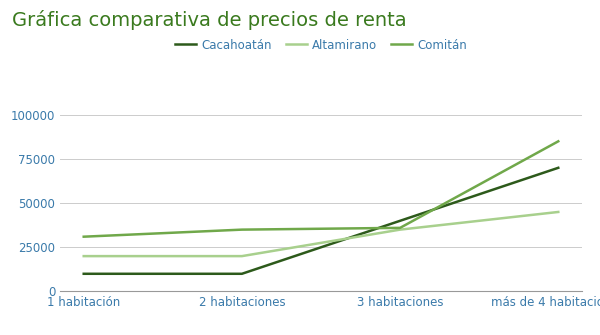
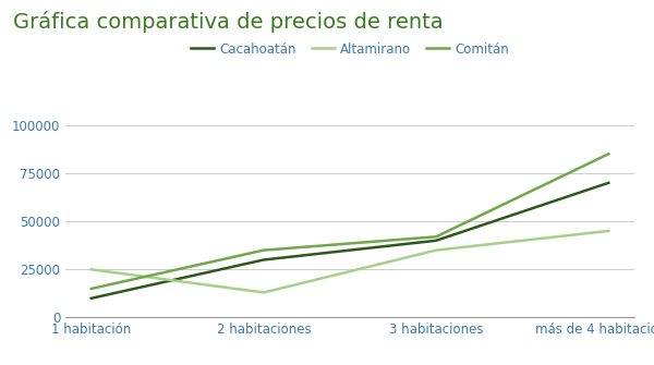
Altamirano/1 habitación: 20000 -> 25000
Comitán/1 habitación: 31000 -> 15000
Cacahoatán/2 habitaciones: 10000 -> 30000
Altamirano/2 habitaciones: 20000 -> 13000
Comitán/3 habitaciones: 36000 -> 42000
